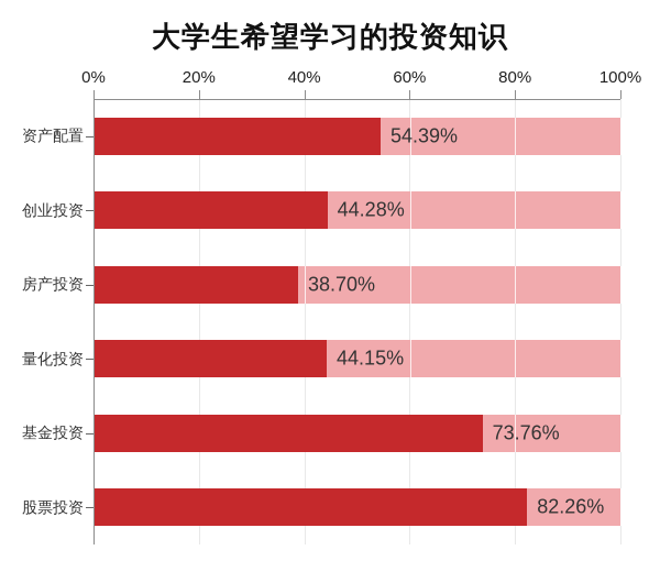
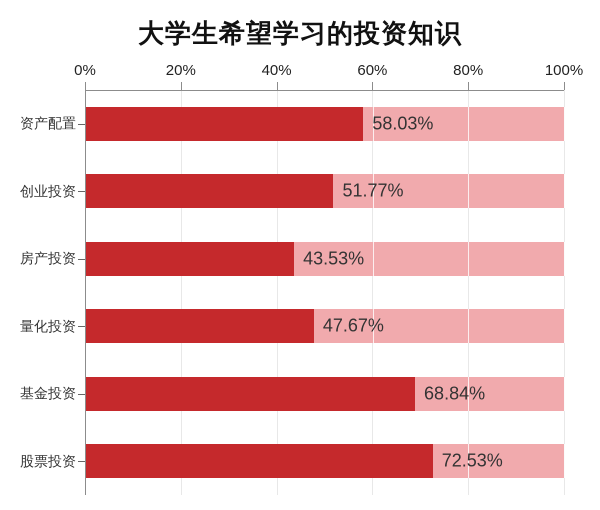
资产配置: 54.39% -> 58.03%
创业投资: 44.28% -> 51.77%
房产投资: 38.70% -> 43.53%
量化投资: 44.15% -> 47.67%
基金投资: 73.76% -> 68.84%
股票投资: 82.26% -> 72.53%
